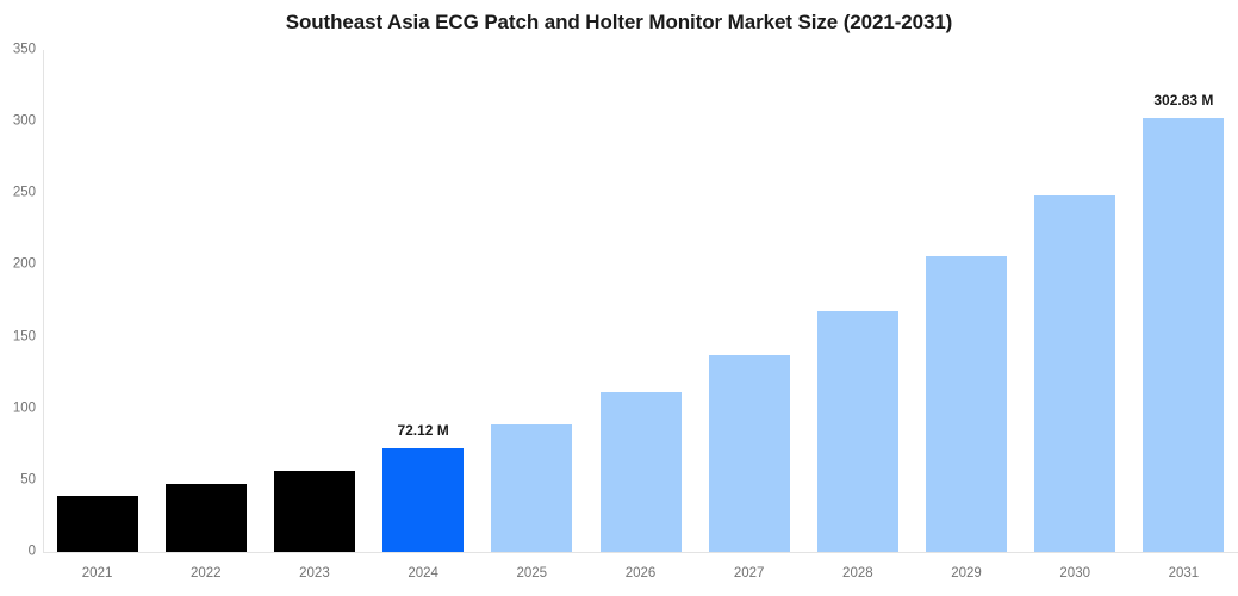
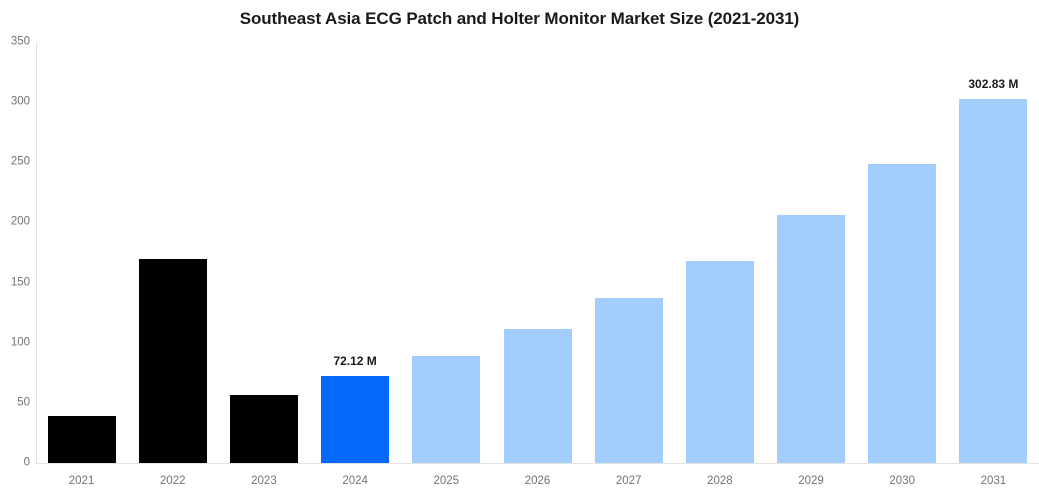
2022: 48 -> 170
